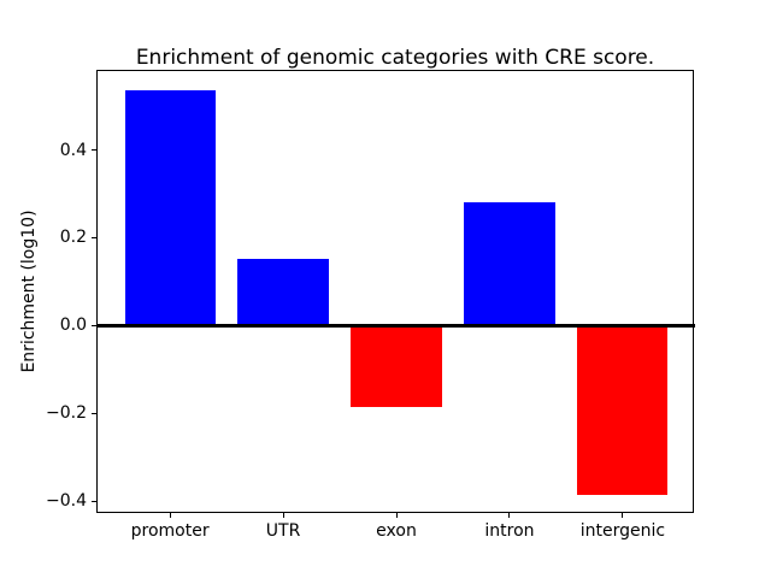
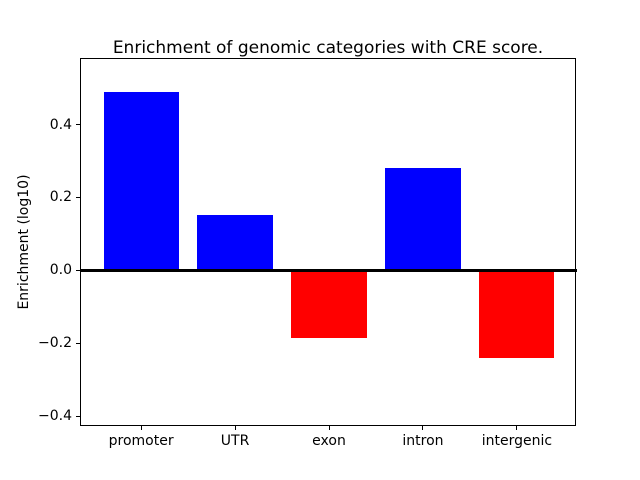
promoter: 0.54 -> 0.49
intergenic: -0.39 -> -0.24
